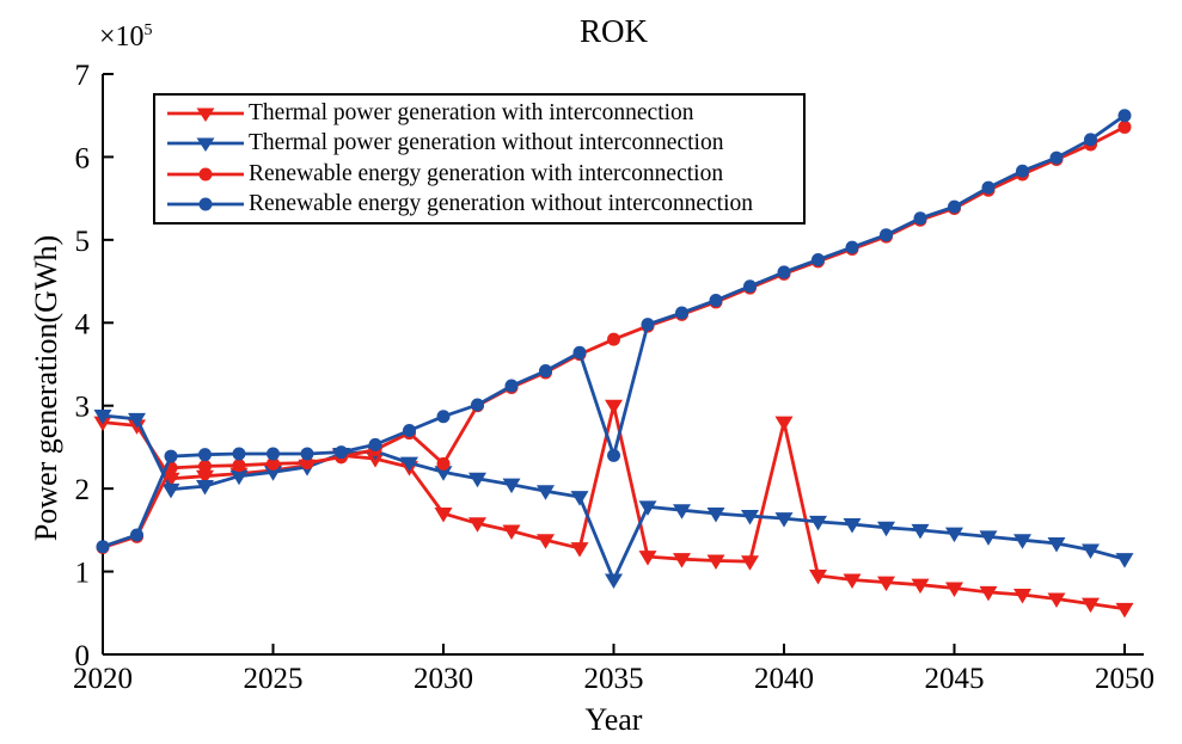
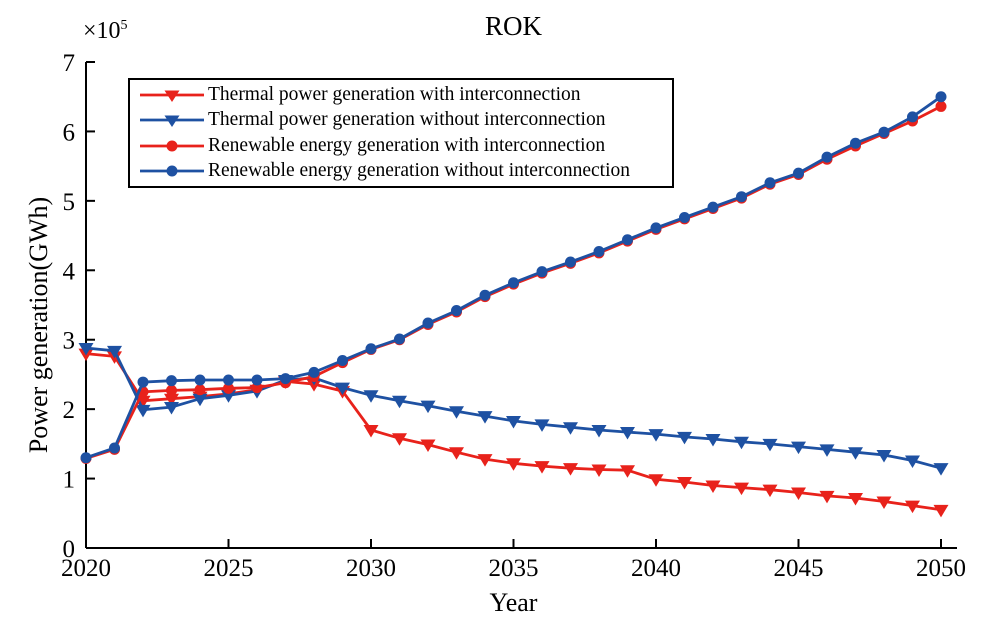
Renewable energy generation with interconnection/2030: 2.3 -> 2.9
Thermal power generation with interconnection/2035: 3.0 -> 1.2
Thermal power generation without interconnection/2035: 0.9 -> 1.8
Renewable energy generation without interconnection/2035: 2.4 -> 3.8
Thermal power generation with interconnection/2040: 2.8 -> 1.0
